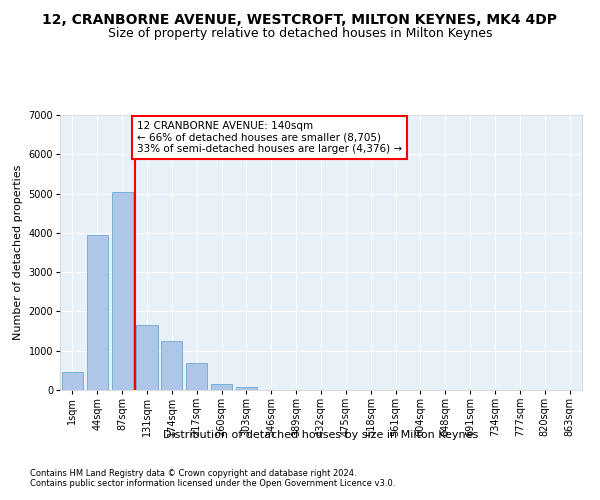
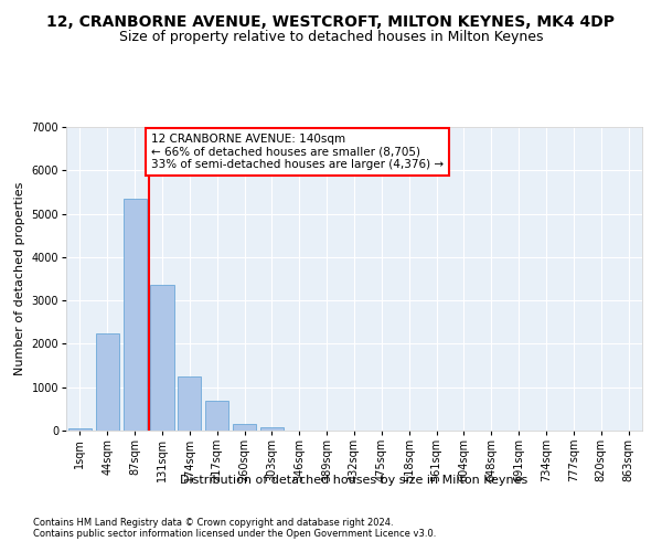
1sqm: 450 -> 50
44sqm: 3950 -> 2250
87sqm: 5050 -> 5350
131sqm: 1650 -> 3350
